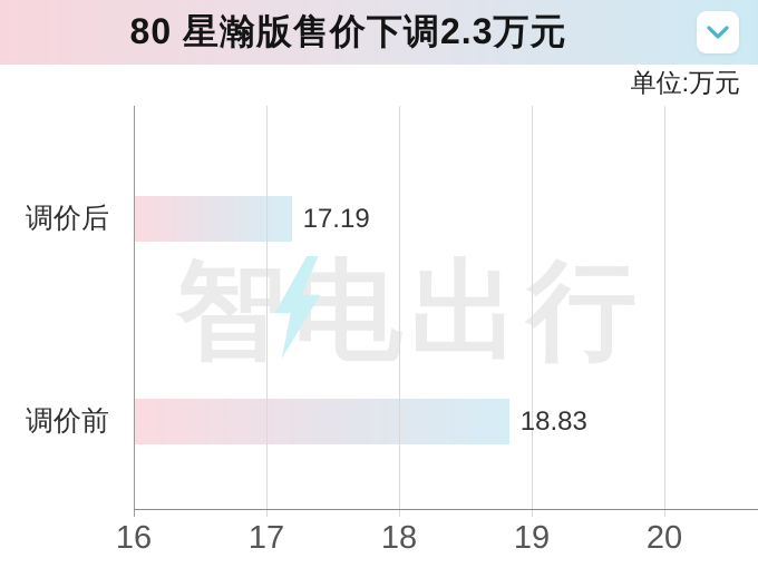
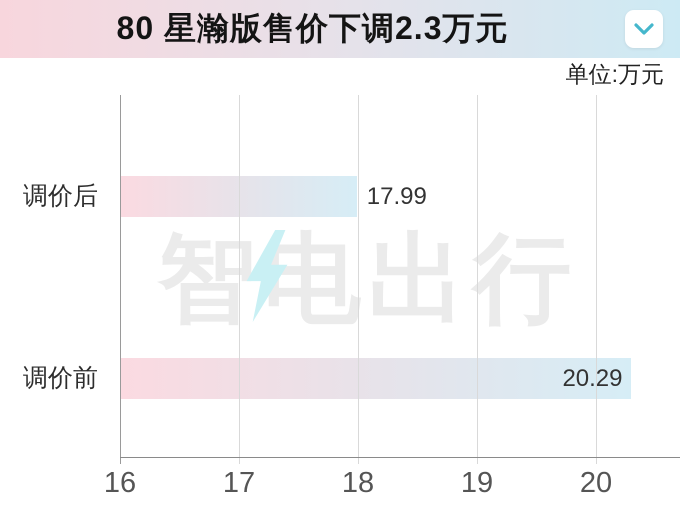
调价后: 17.19 -> 17.99
调价前: 18.83 -> 20.29
